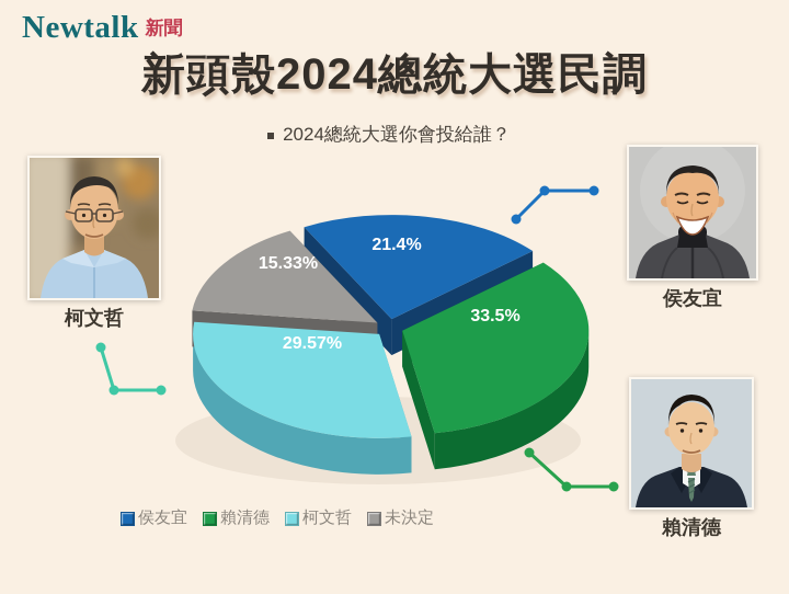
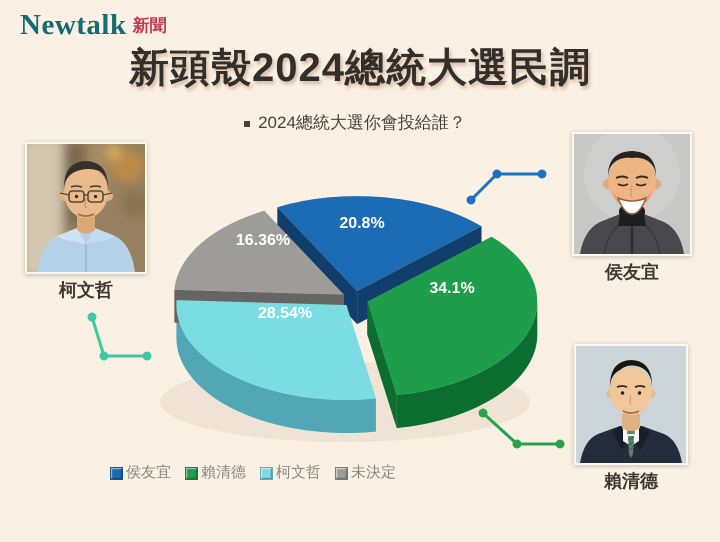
侯友宜: 21.4% -> 20.8%
賴清德: 33.5% -> 34.1%
柯文哲: 29.57% -> 28.54%
未決定: 15.33% -> 16.36%
